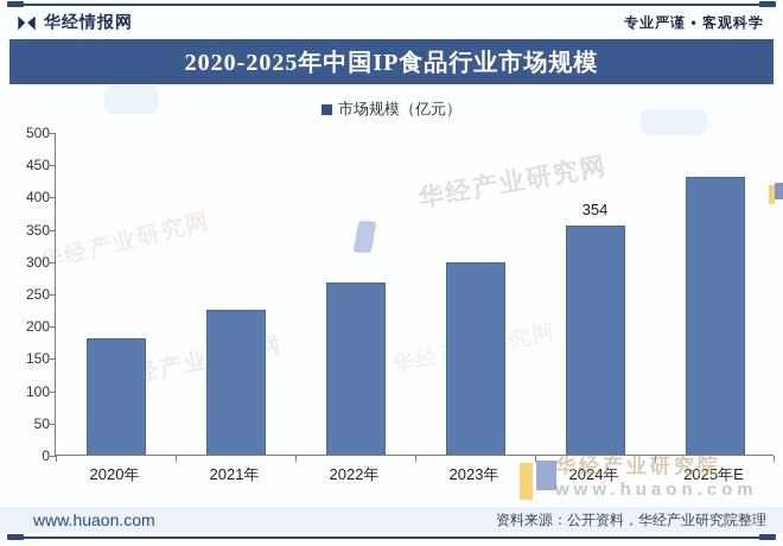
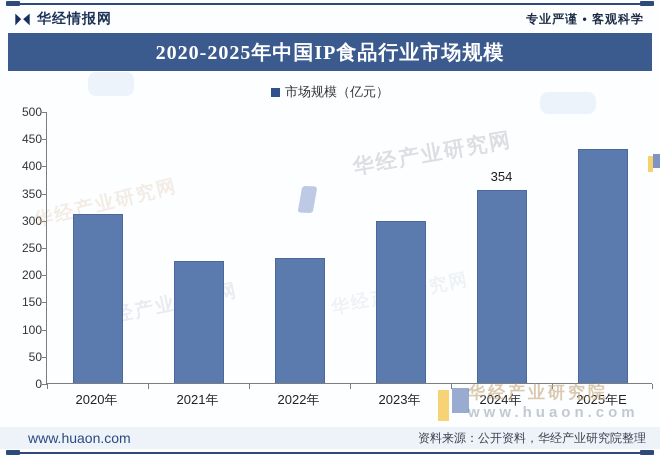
2020年: 180 -> 310
2022年: 270 -> 230
